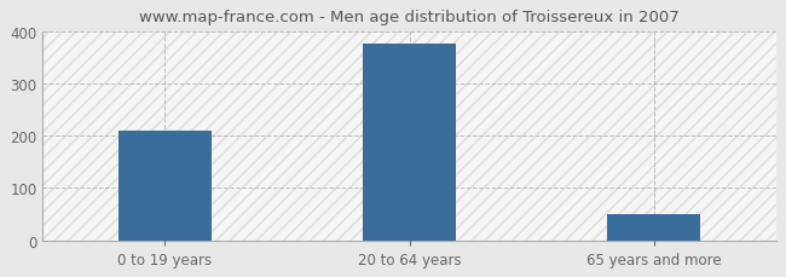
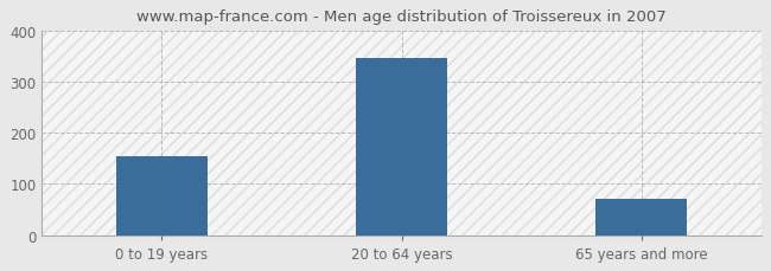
0 to 19 years: 210 -> 155
20 to 64 years: 375 -> 347
65 years and more: 50 -> 72
